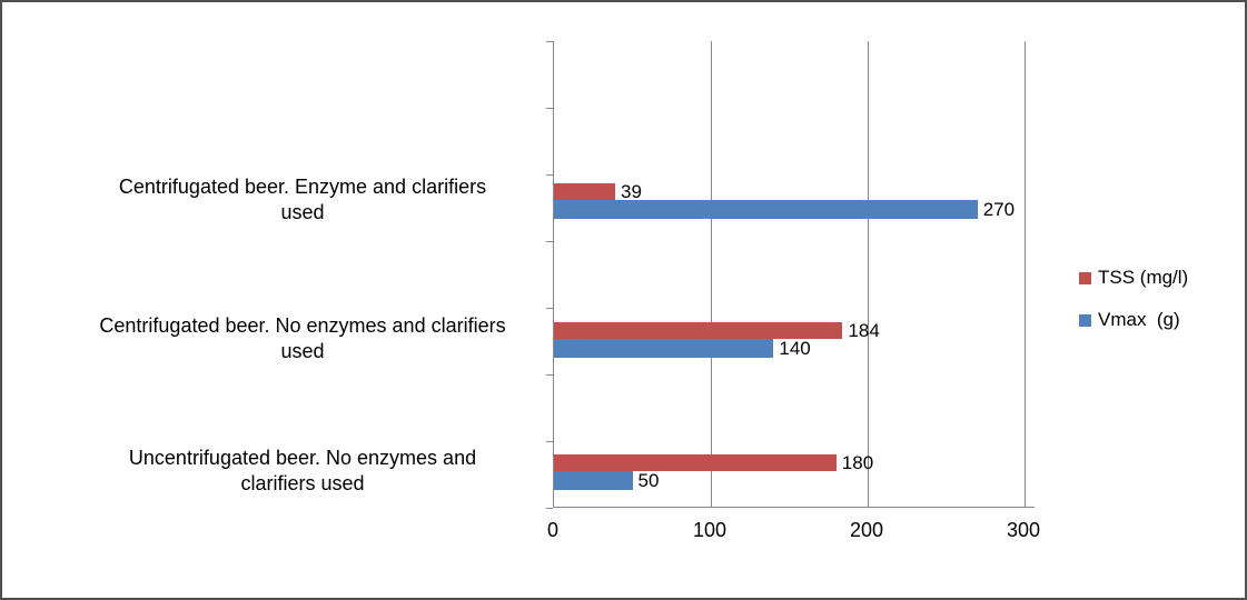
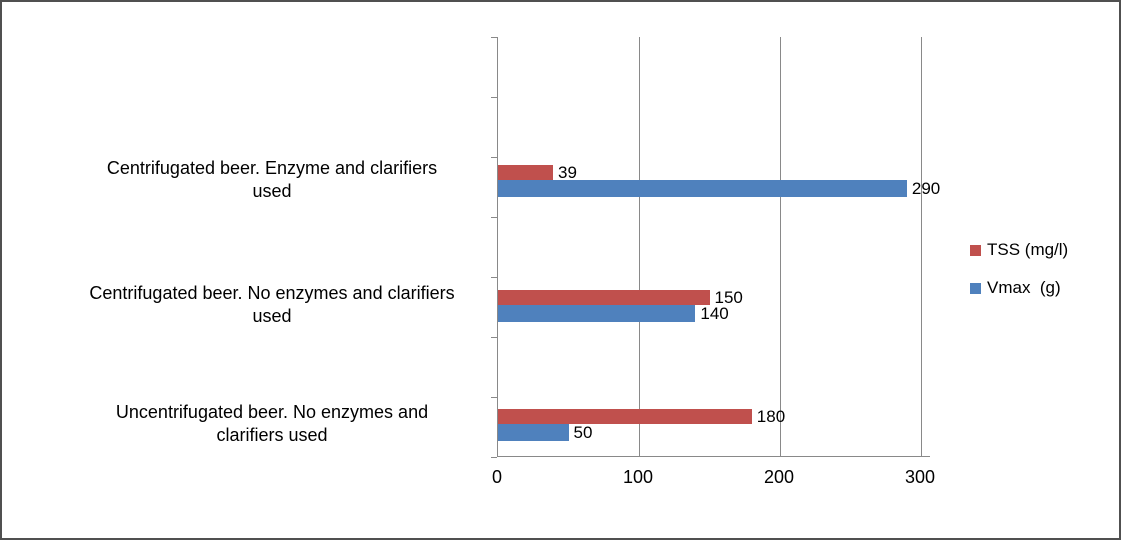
Vmax (g)/Centrifugated beer. Enzyme and clarifiers used: 270 -> 290
TSS (mg/l)/Centrifugated beer. No enzymes and clarifiers used: 184 -> 150
